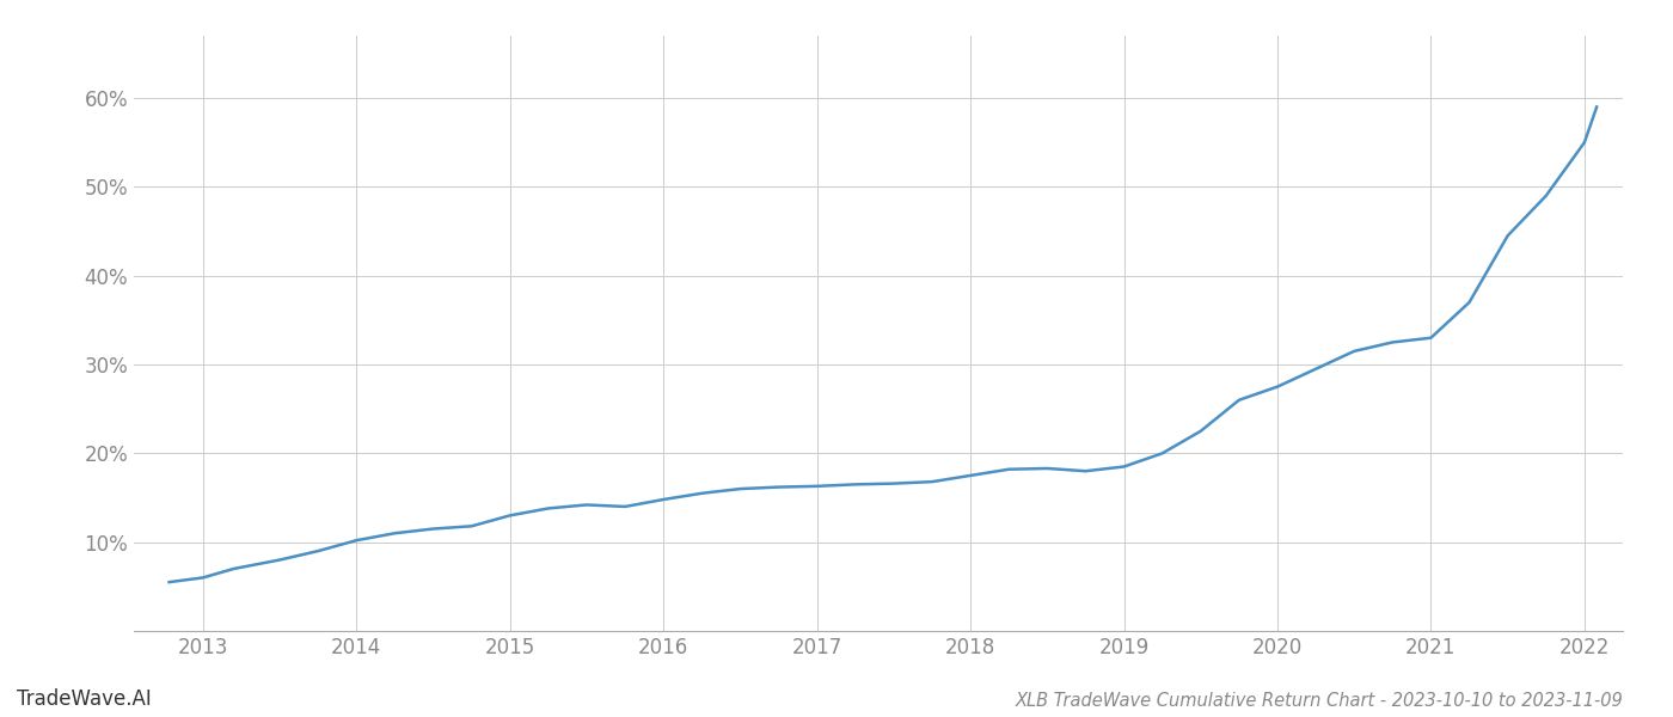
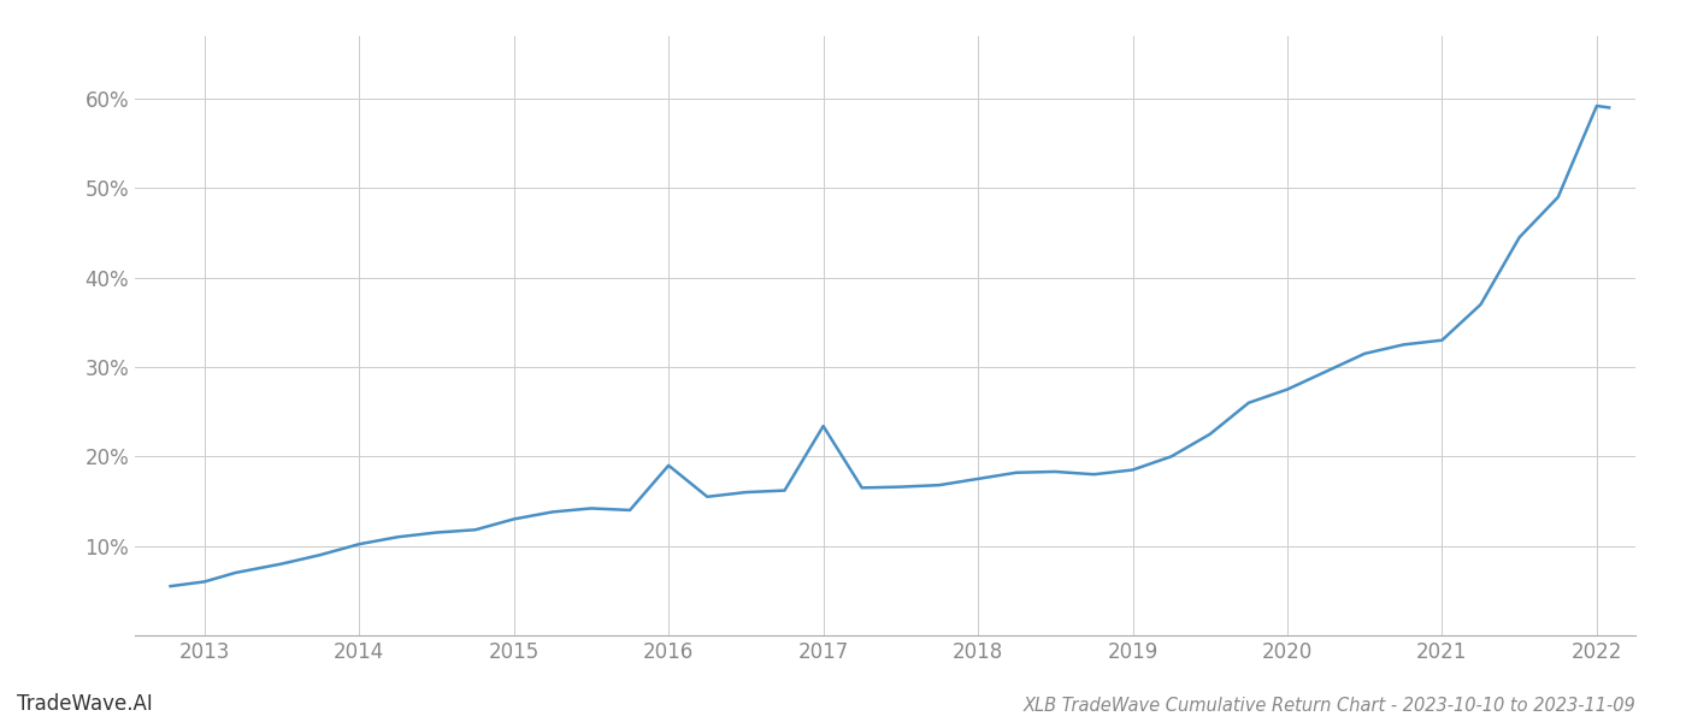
2016: 14.8% -> 19.0%
2017: 16.3% -> 23.4%
2022: 55.0% -> 59.2%
